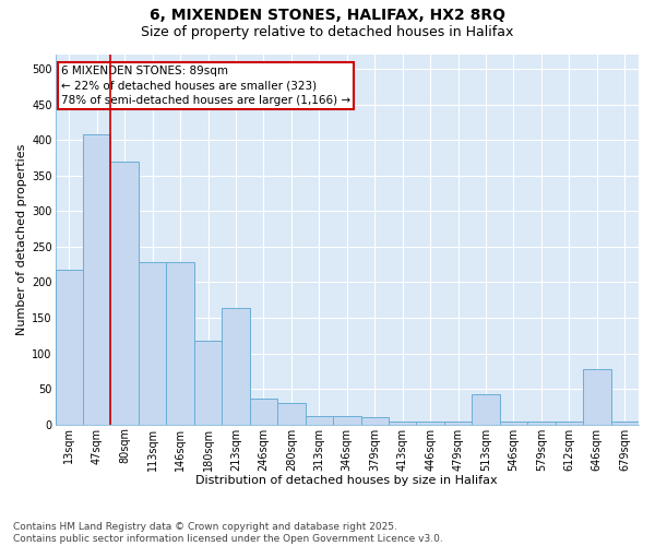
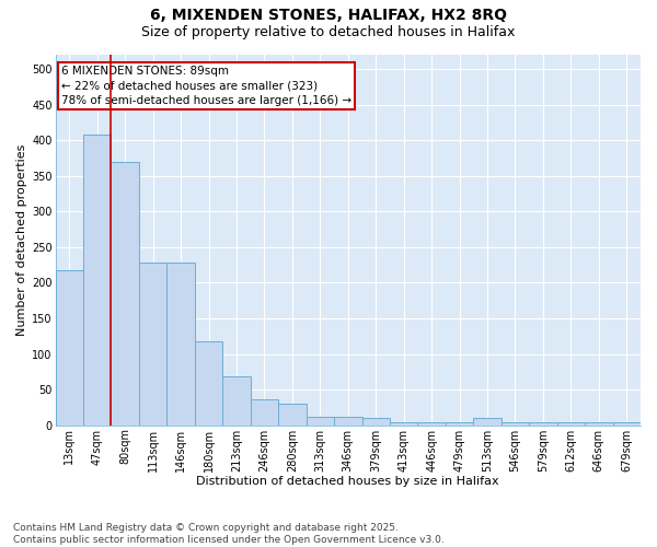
213sqm: 164 -> 68
513sqm: 42 -> 10
646sqm: 78 -> 4
